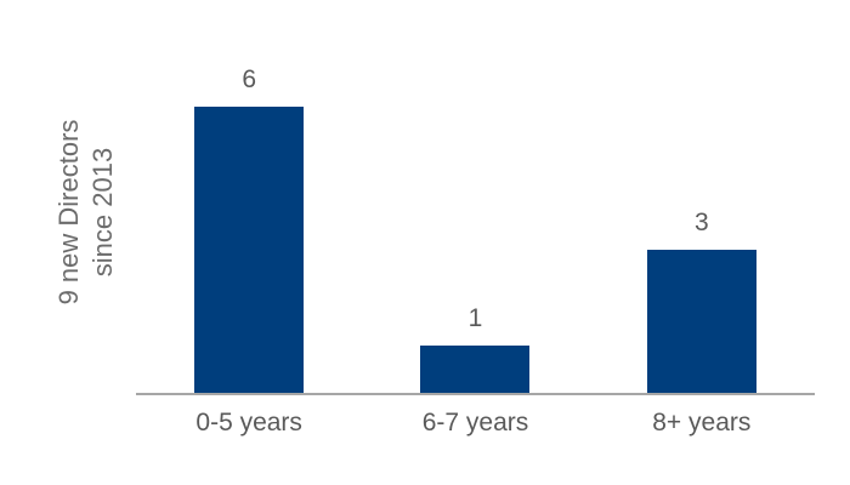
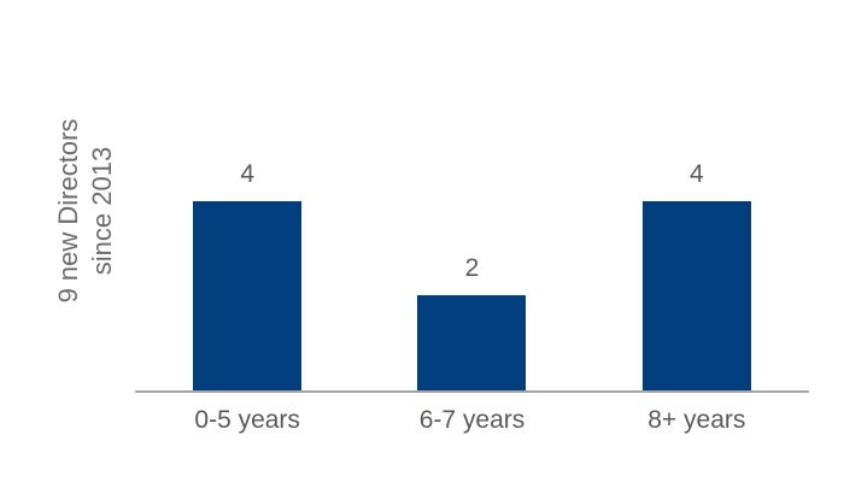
0-5 years: 6 -> 4
6-7 years: 1 -> 2
8+ years: 3 -> 4
